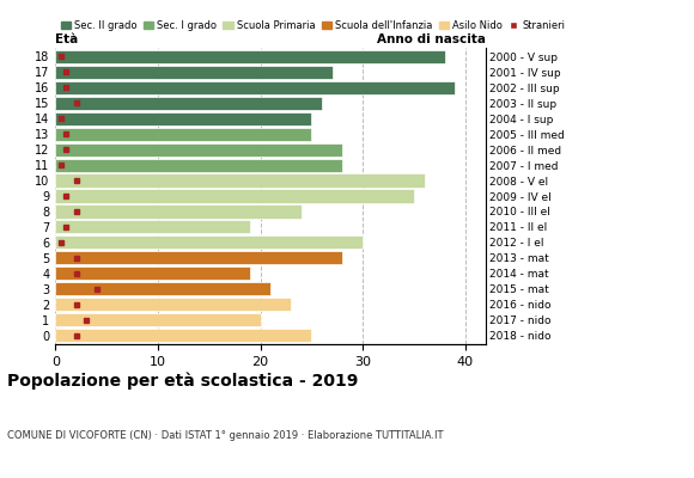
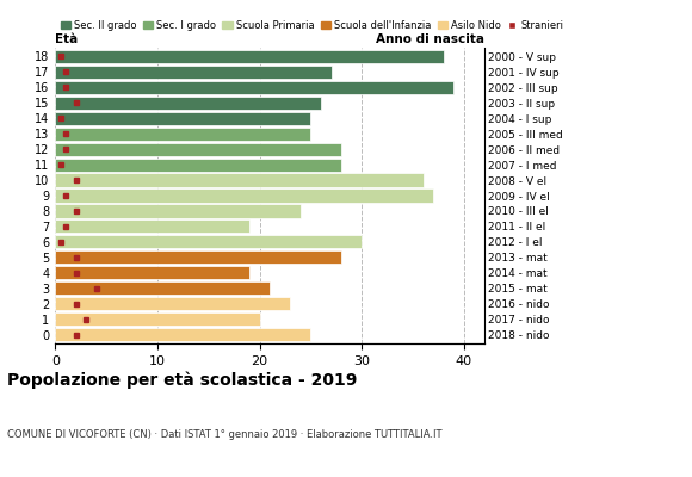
9: 35 -> 37
